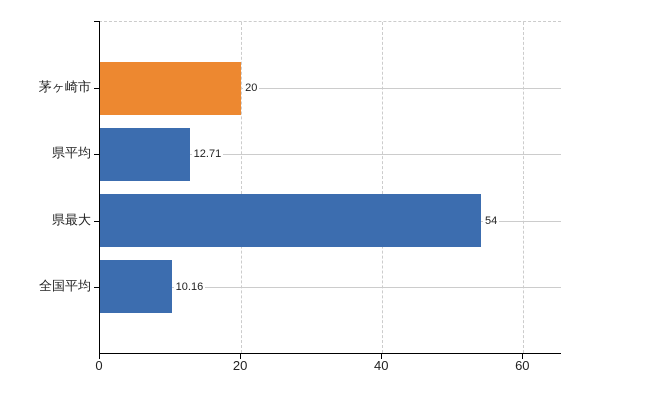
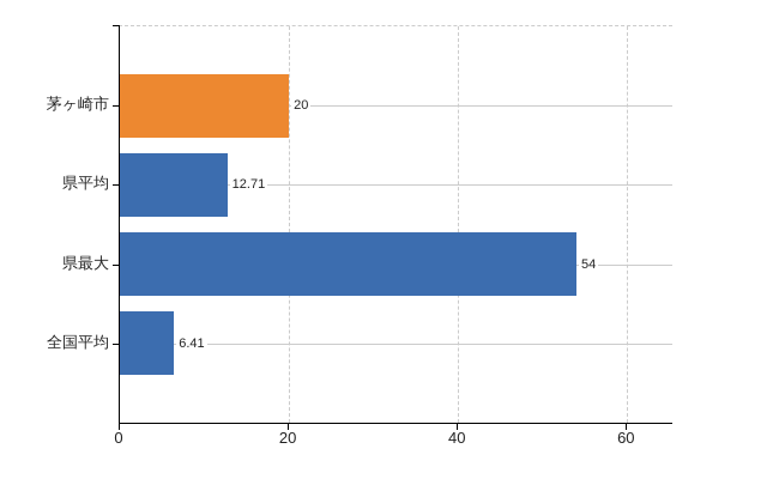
全国平均: 10.16 -> 6.41
